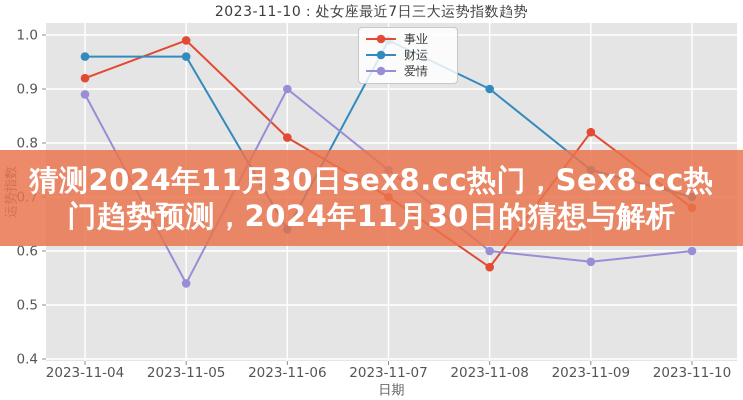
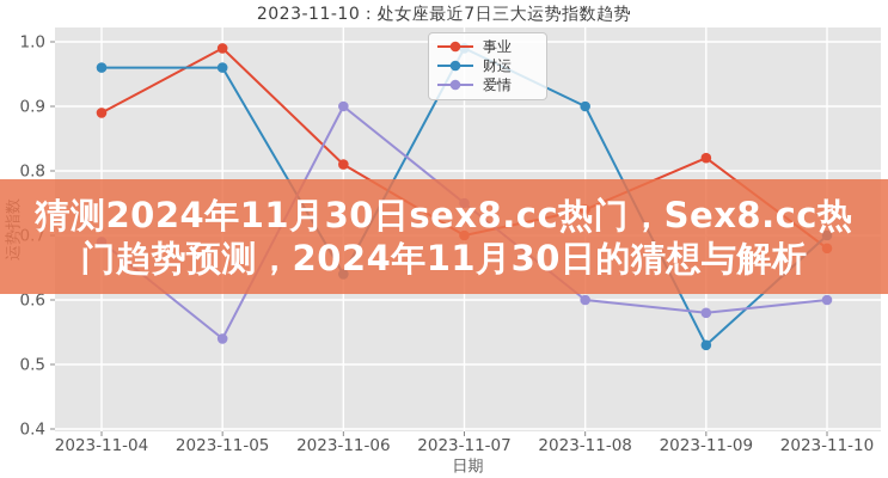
事业/2023-11-04: 0.92 -> 0.89
爱情/2023-11-04: 0.89 -> 0.69
事业/2023-11-08: 0.57 -> 0.74
财运/2023-11-09: 0.75 -> 0.53
